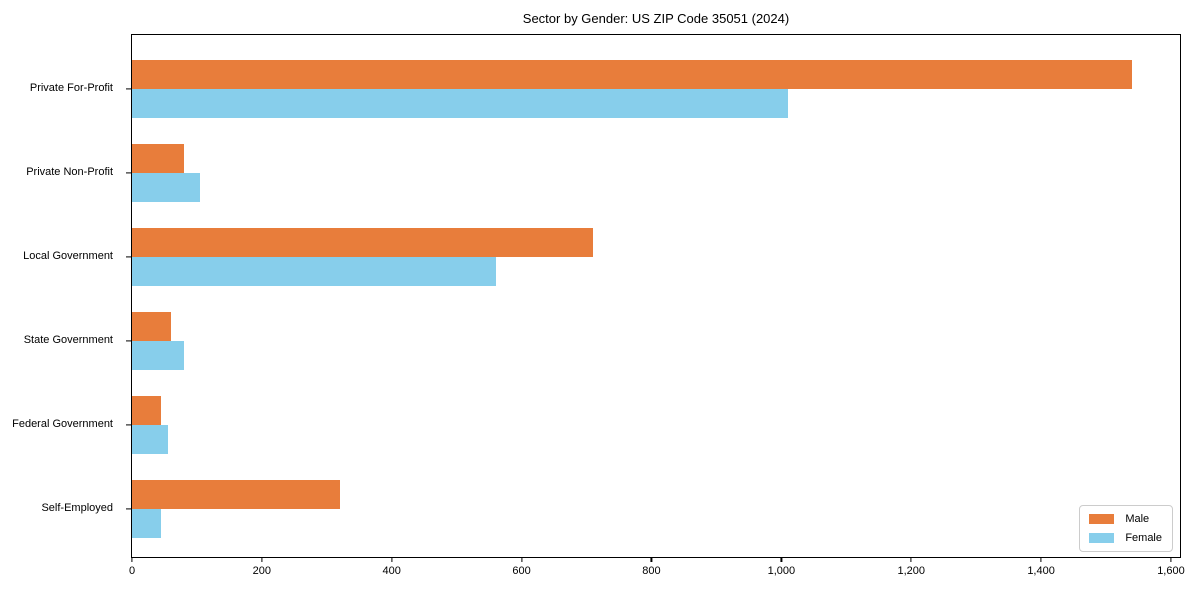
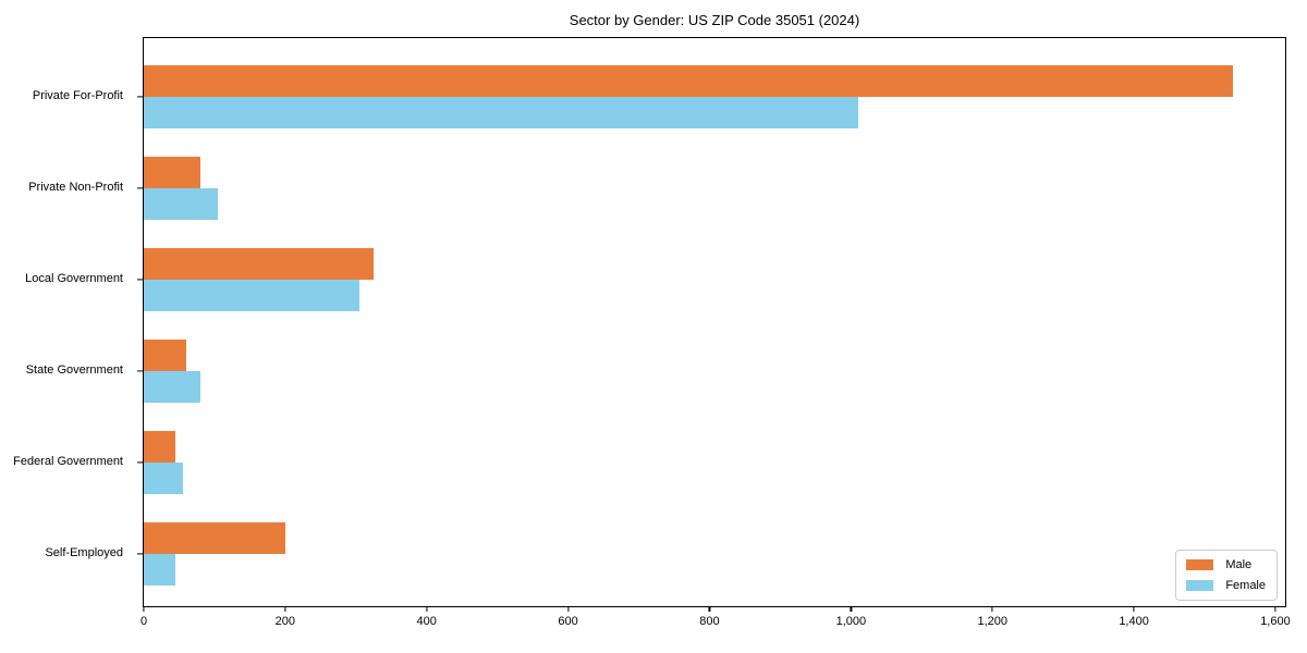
Male/Local Government: 710 -> 320
Female/Local Government: 560 -> 300
Male/Self-Employed: 320 -> 200
